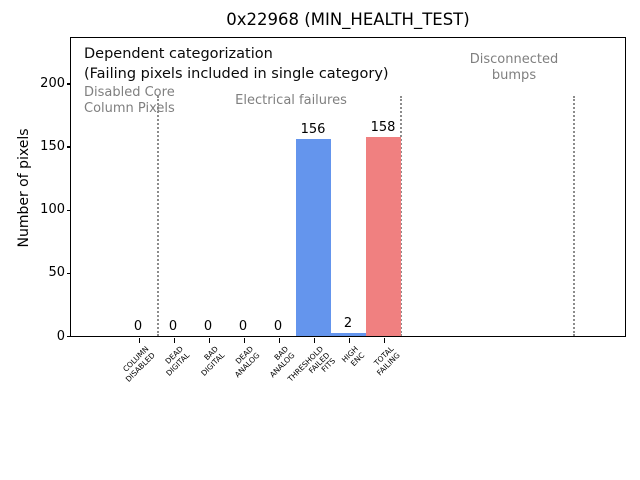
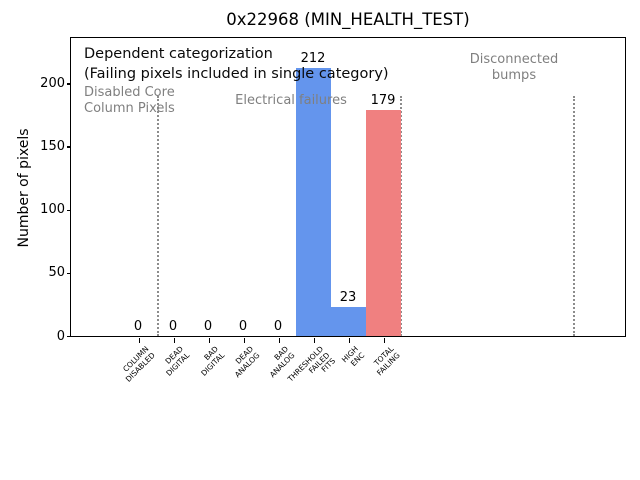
THRESHOLD FAILED FITS: 156 -> 212
HIGH ENC: 2 -> 23
TOTAL FAILING: 158 -> 179
